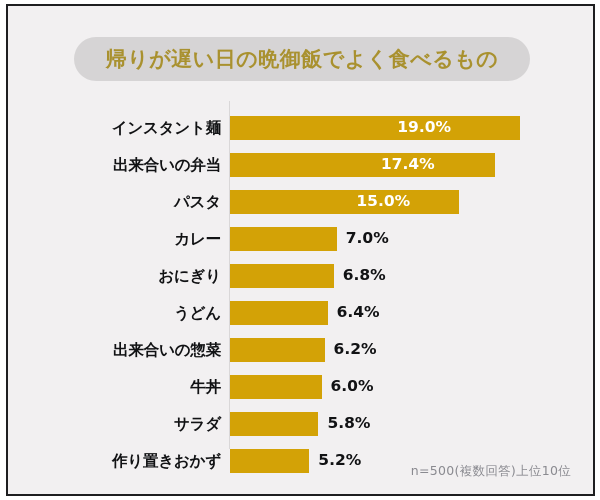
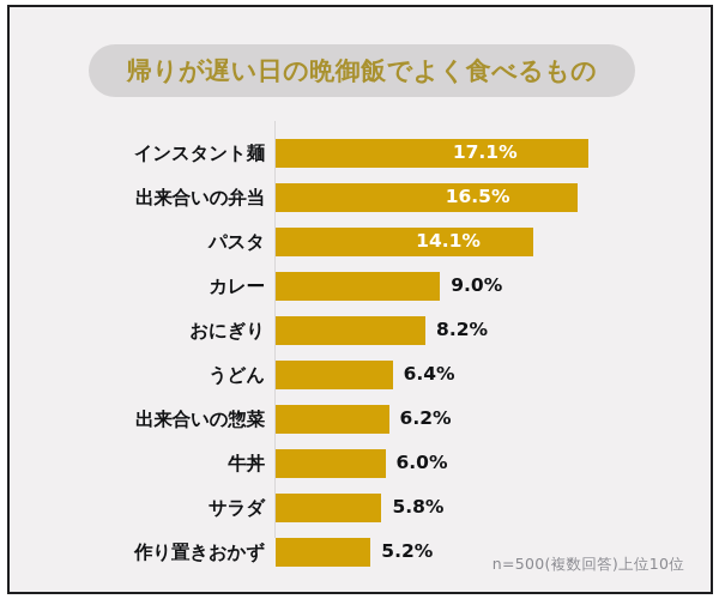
インスタント麺: 19.0% -> 17.1%
出来合いの弁当: 17.4% -> 16.5%
パスタ: 15.0% -> 14.1%
カレー: 7.0% -> 9.0%
おにぎり: 6.8% -> 8.2%
